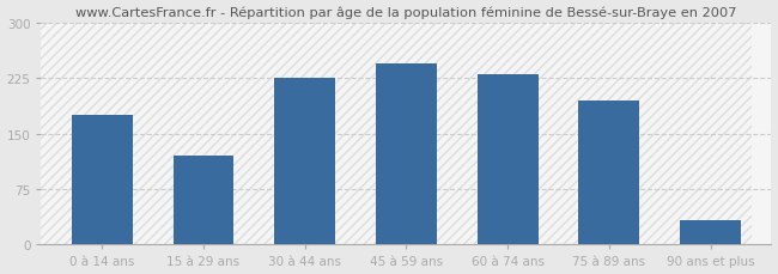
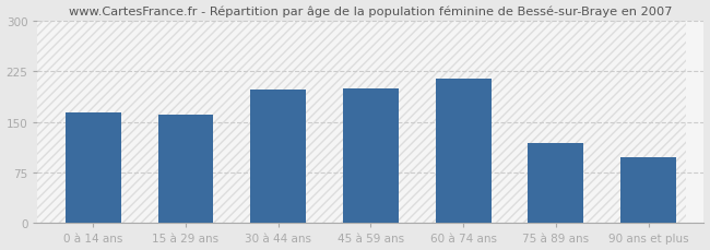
0 à 14 ans: 175 -> 164
15 à 29 ans: 120 -> 160
30 à 44 ans: 225 -> 198
45 à 59 ans: 245 -> 200
60 à 74 ans: 230 -> 214
75 à 89 ans: 195 -> 118
90 ans et plus: 33 -> 98
